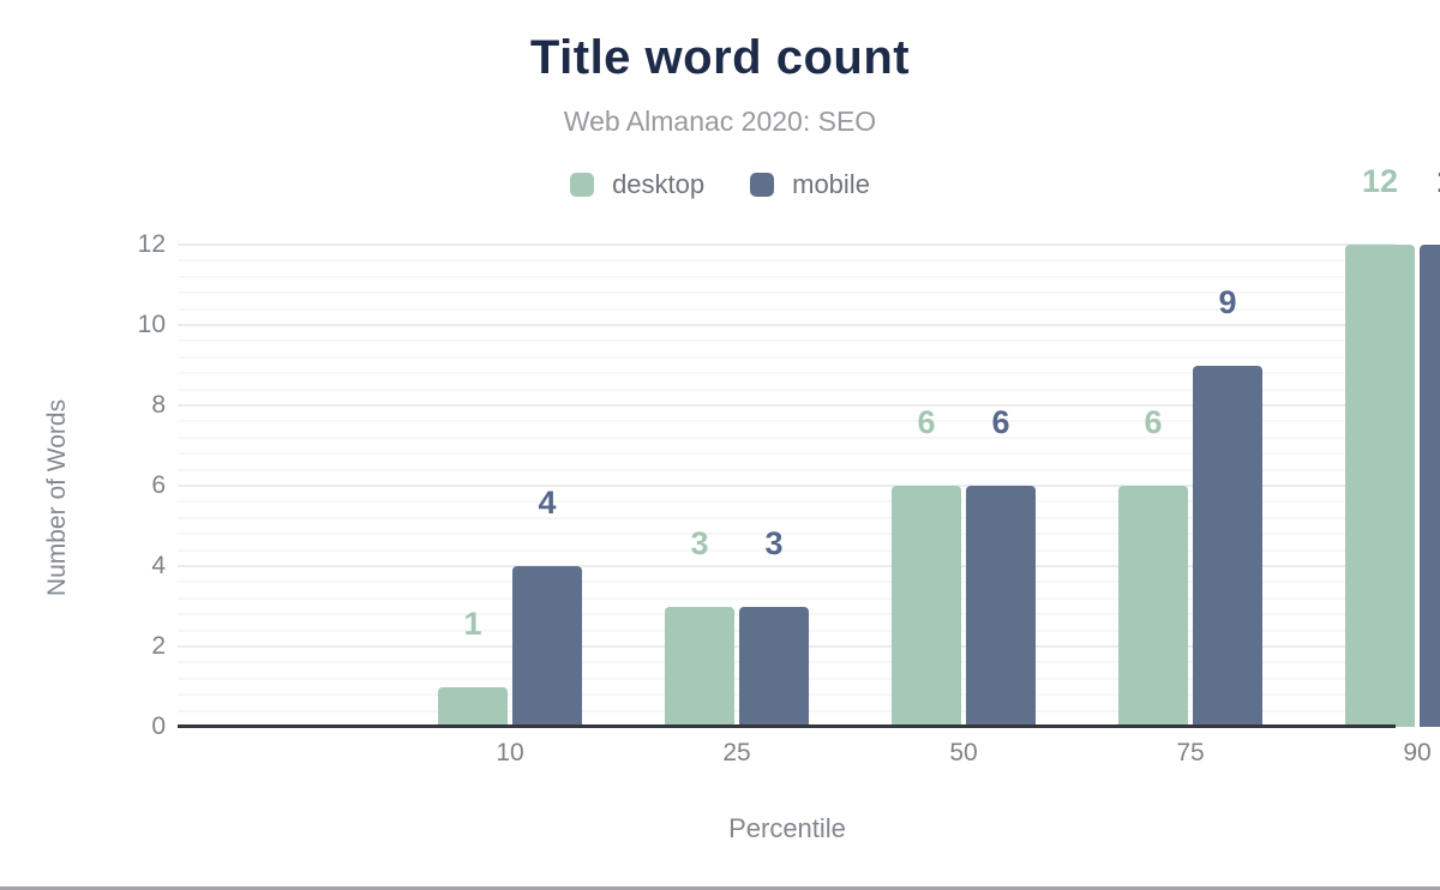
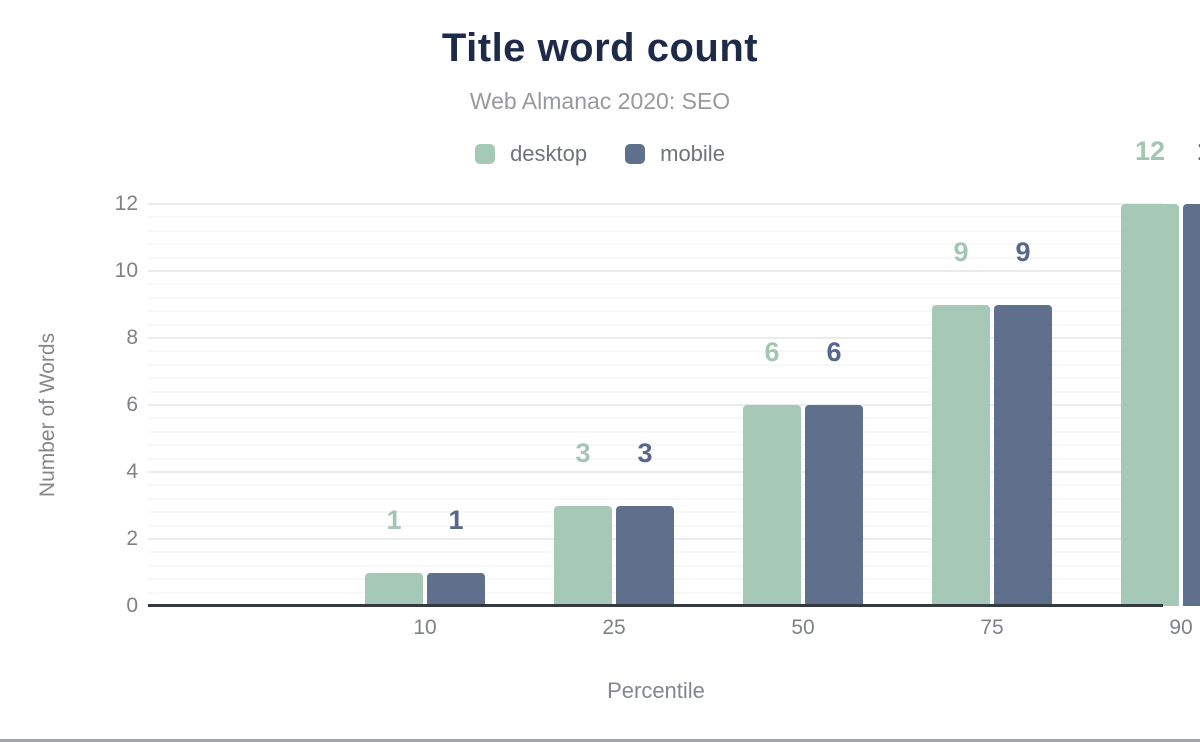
mobile/10: 4 -> 1
desktop/75: 6 -> 9
